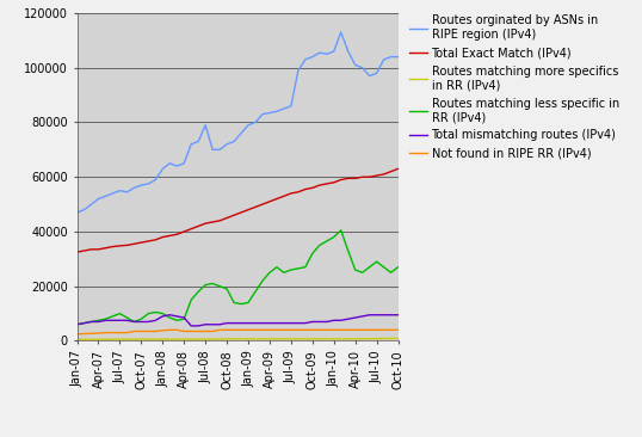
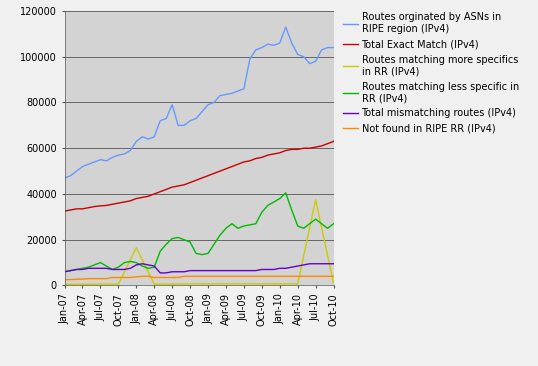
Routes matching more specifics in RR (IPv4)/Jan-08: 600 -> 16500
Routes matching more specifics in RR (IPv4)/Jul-10: 800 -> 37500
